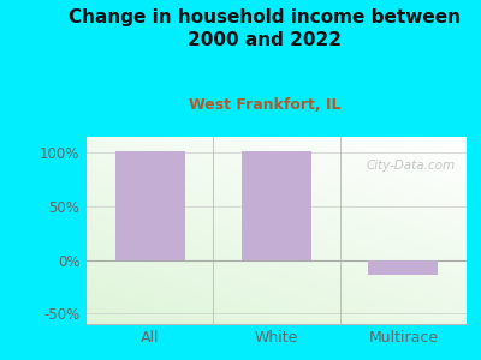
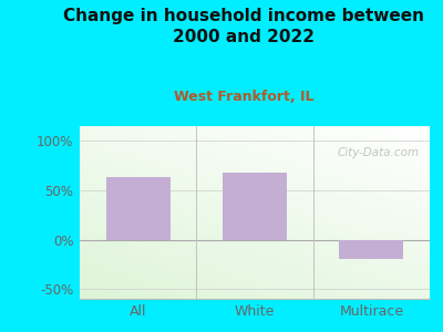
All: 102% -> 63%
White: 102% -> 68%
Multirace: -14% -> -20%
